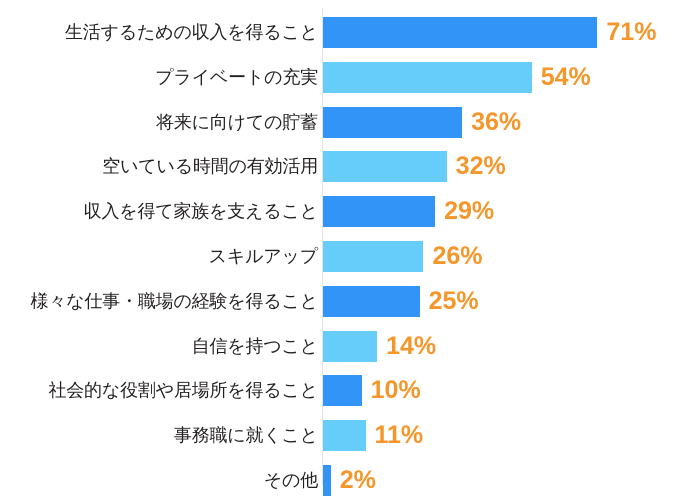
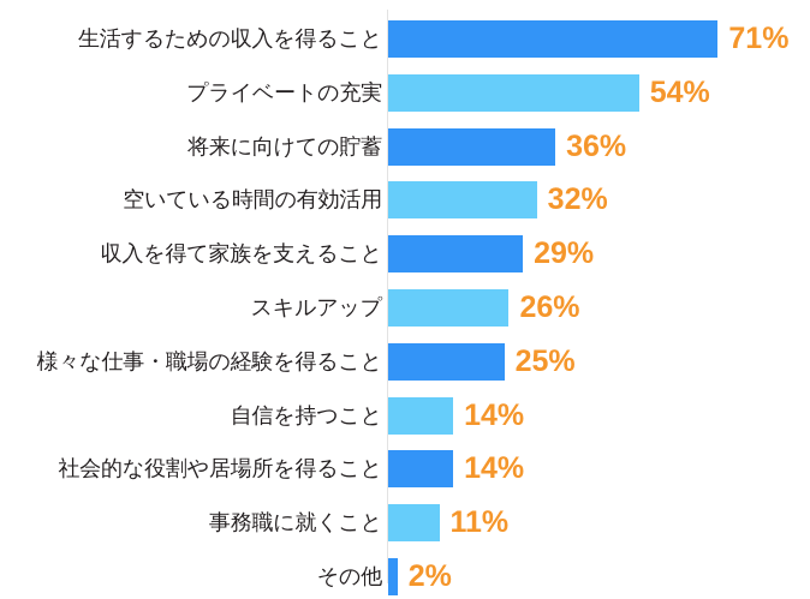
社会的な役割や居場所を得ること: 10% -> 14%
